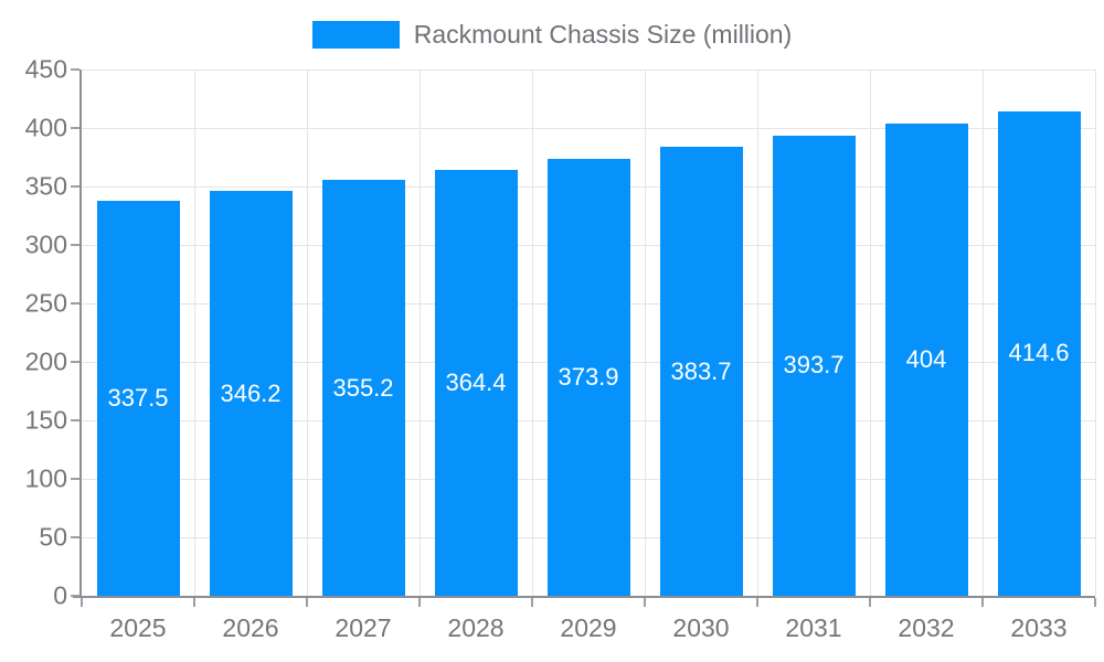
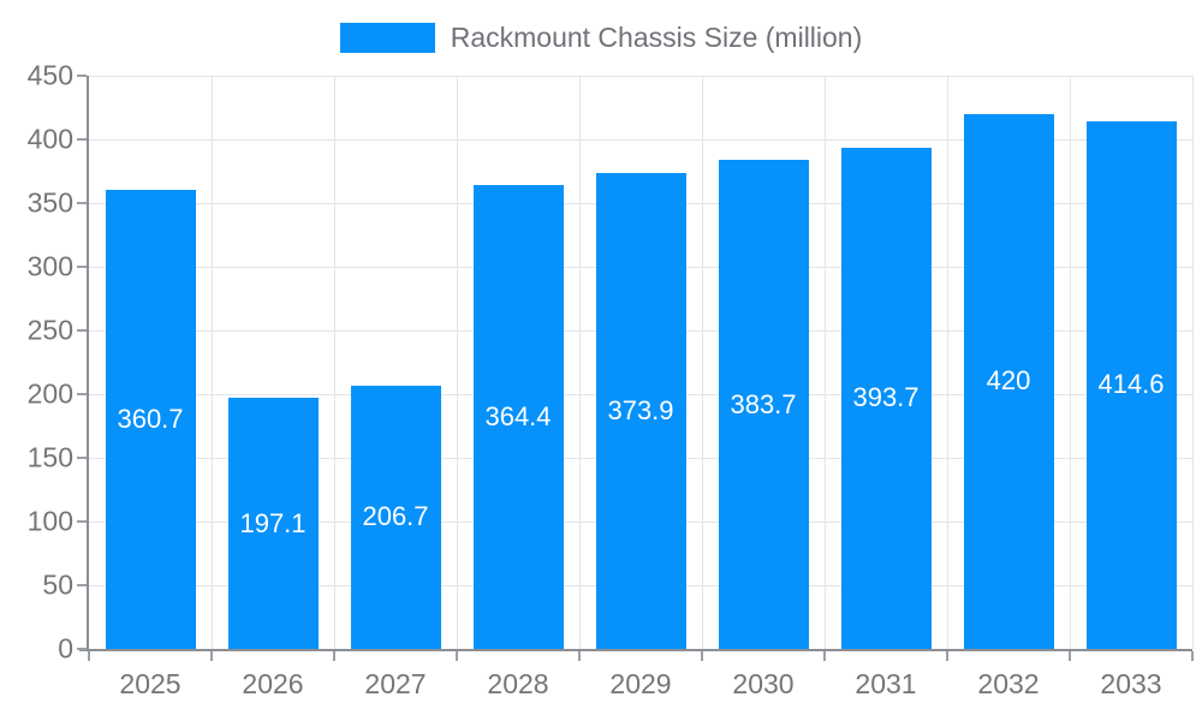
2025: 337.5 -> 360.7
2026: 346.2 -> 197.1
2027: 355.2 -> 206.7
2032: 404 -> 420
